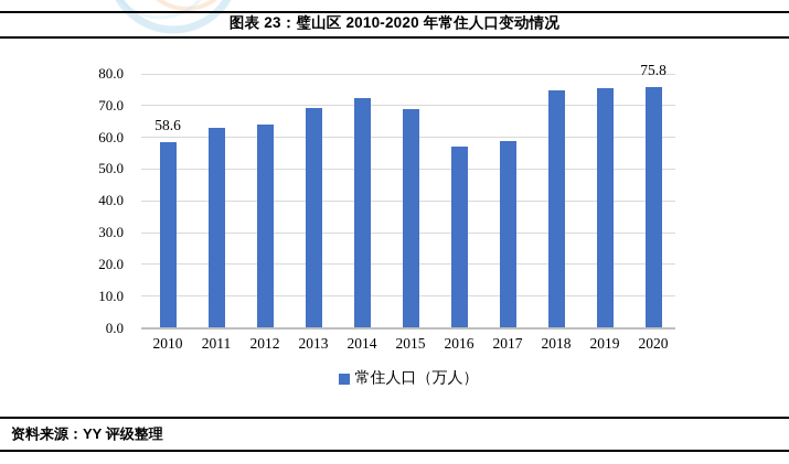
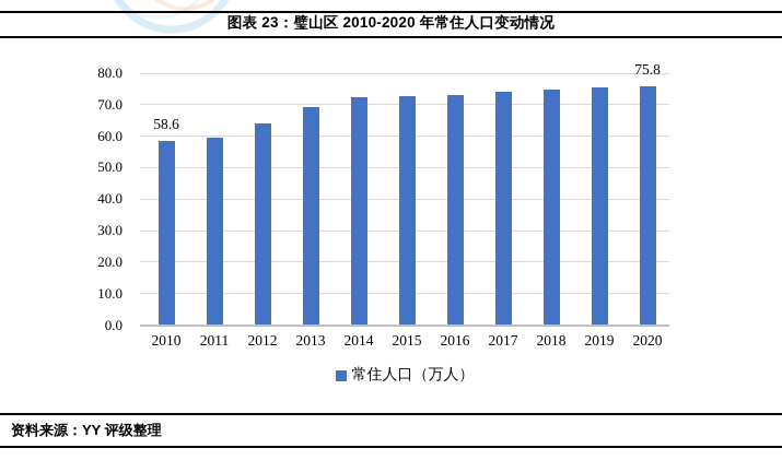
2011: 63 -> 60
2015: 69 -> 73
2016: 57 -> 73
2017: 59 -> 74
